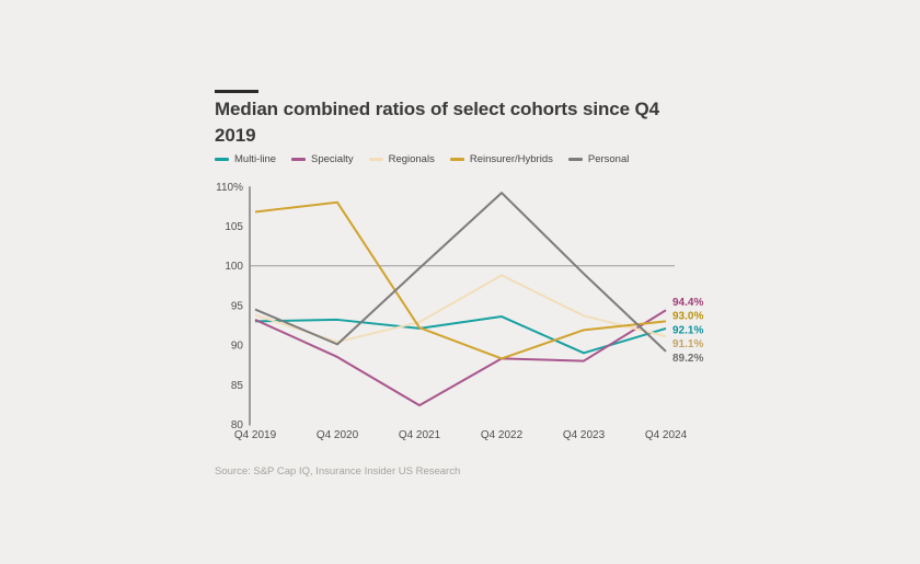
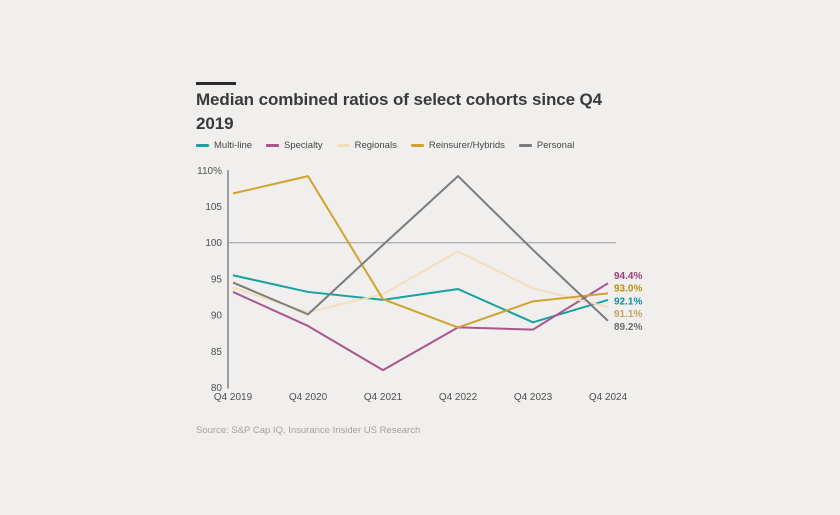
Multi-line/Q4 2019: 93% -> 96%
Reinsurer/Hybrids/Q4 2020: 108% -> 109%
